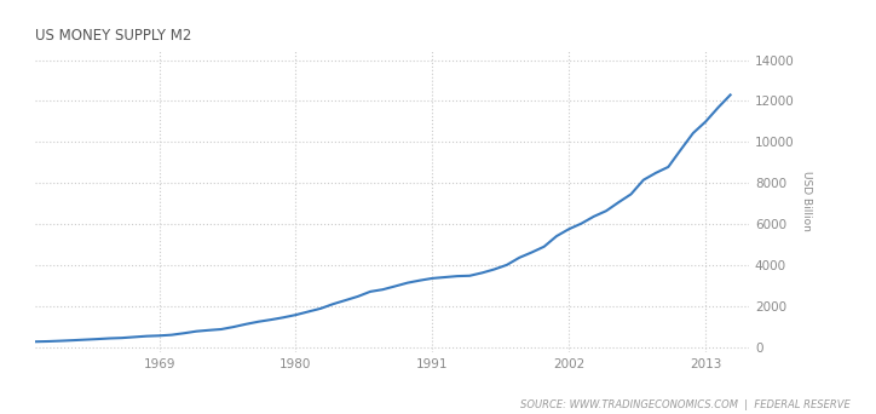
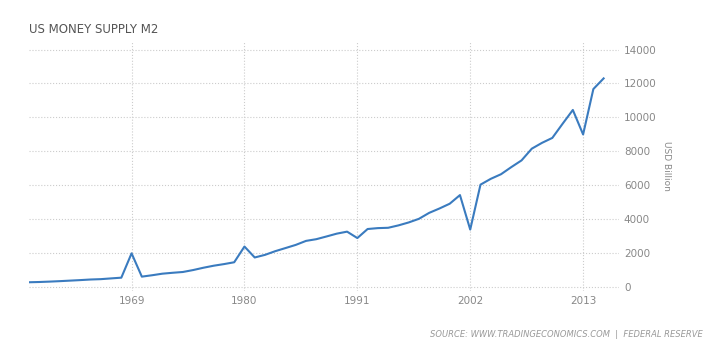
1969: 600 -> 2000
1980: 1600 -> 2400
1991: 3400 -> 2900
2002: 5800 -> 3400
2013: 11000 -> 9000
